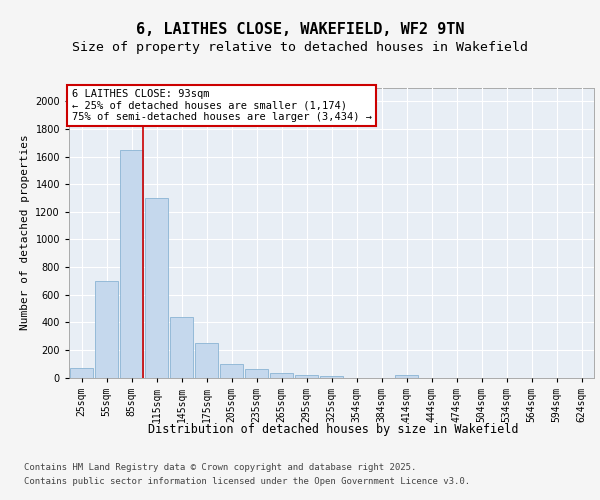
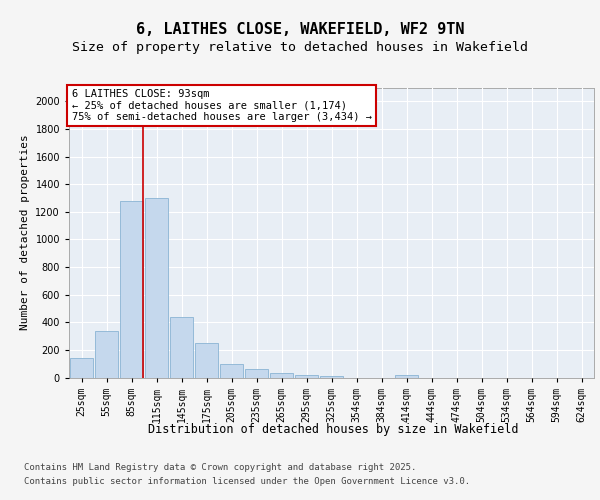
25sqm: 70 -> 140
55sqm: 700 -> 340
85sqm: 1650 -> 1280
